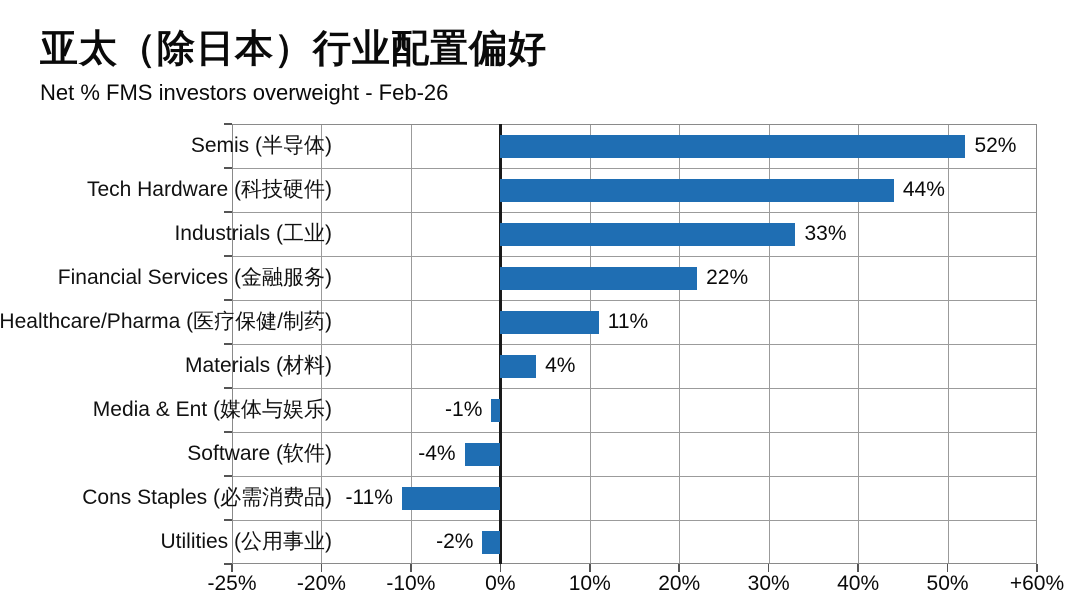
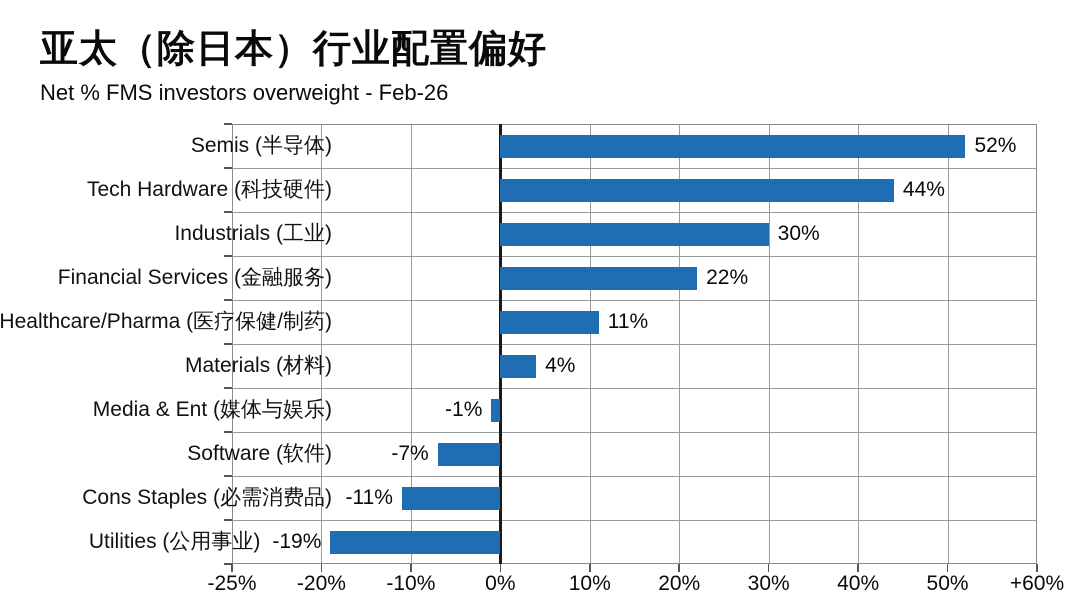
Industrials (工业): 33% -> 30%
Software (软件): -4% -> -7%
Utilities (公用事业): -2% -> -19%
